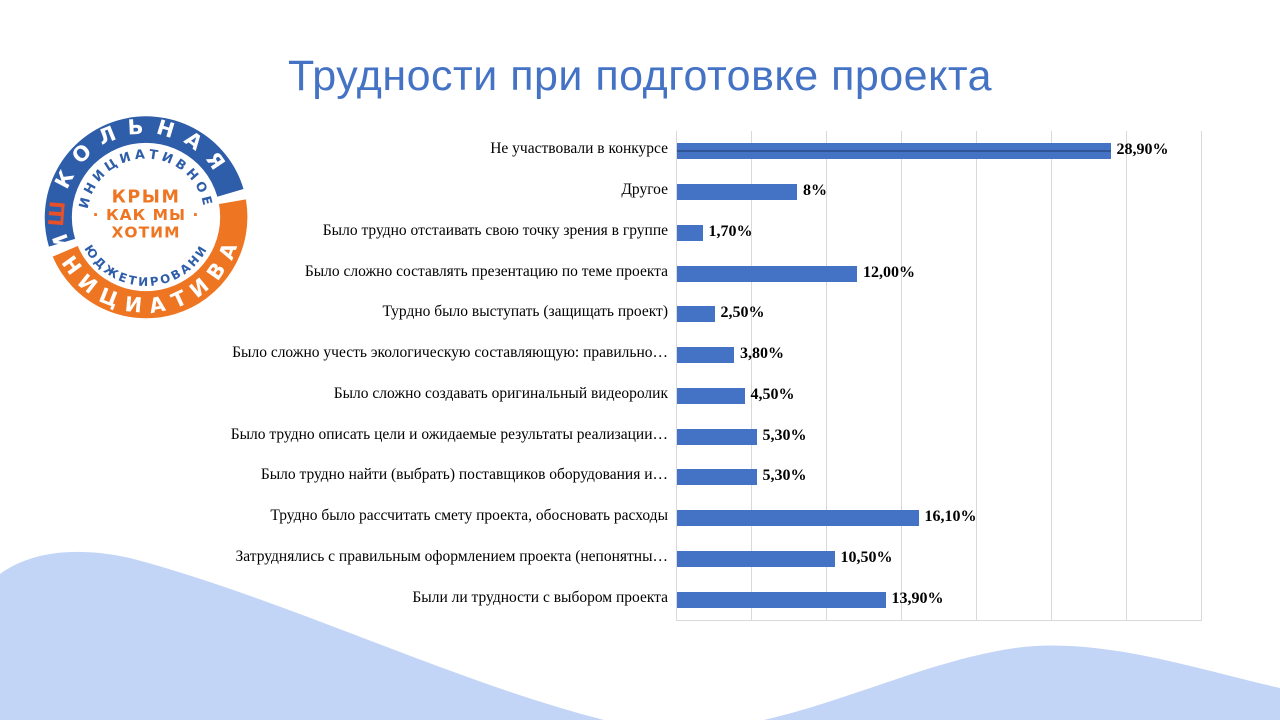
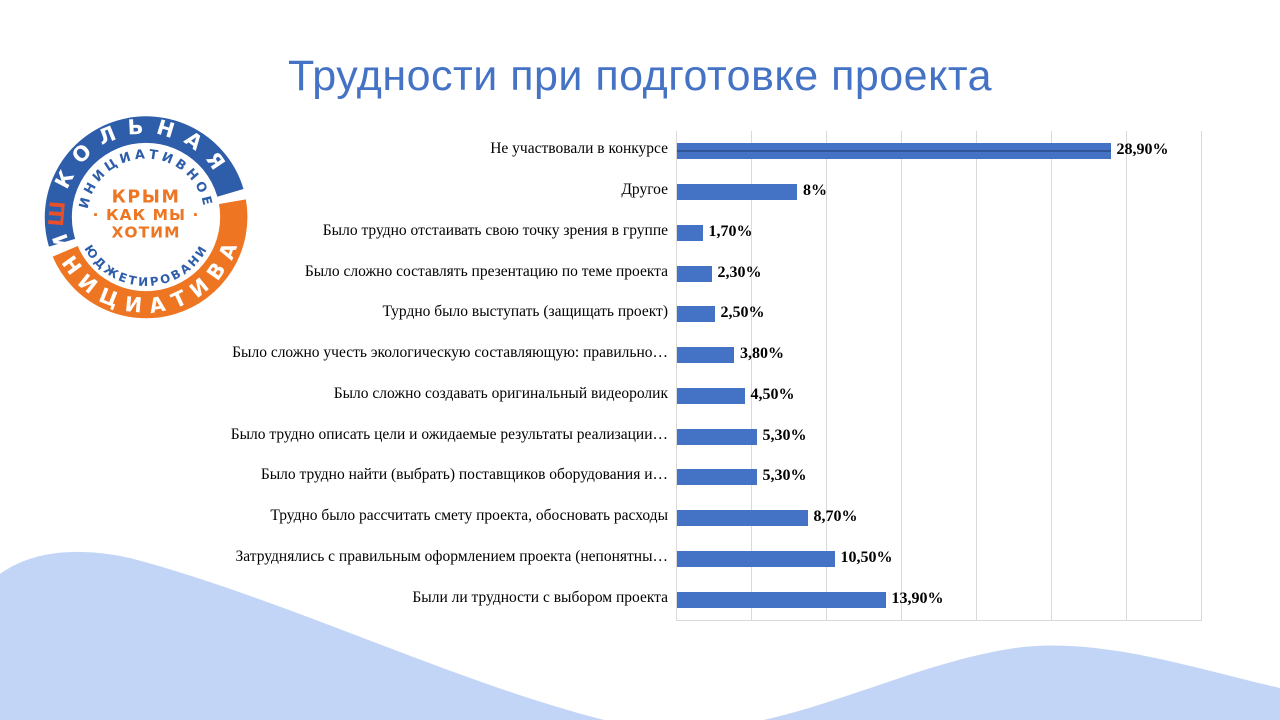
Было сложно составлять презентацию по теме проекта: 12,00% -> 2,30%
Трудно было рассчитать смету проекта, обосновать расходы: 16,10% -> 8,70%
